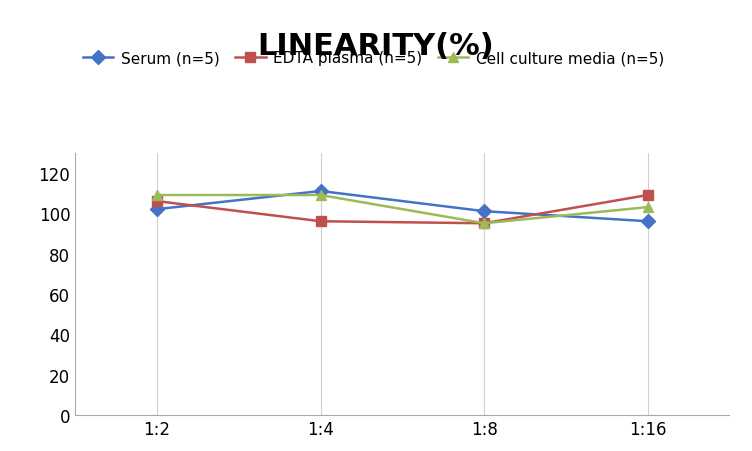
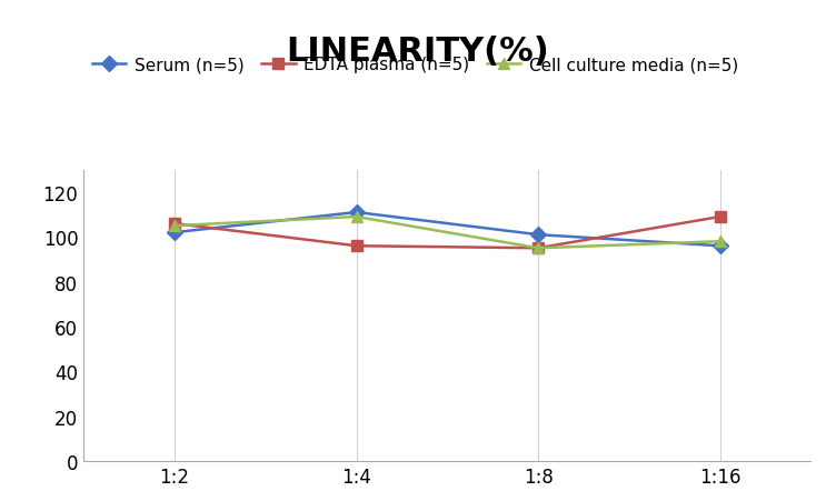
Cell culture media (n=5)/1:2: 109 -> 105
Cell culture media (n=5)/1:16: 103 -> 98
